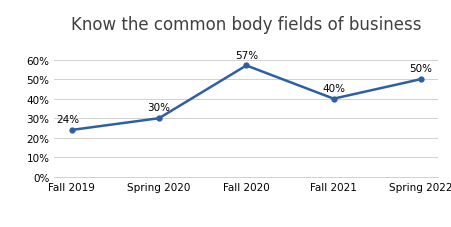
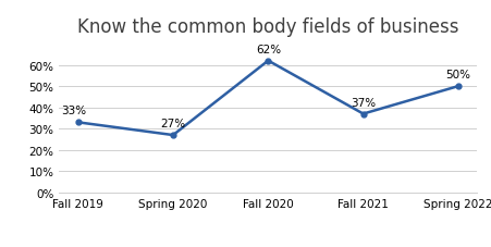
Fall 2019: 24% -> 33%
Spring 2020: 30% -> 27%
Fall 2020: 57% -> 62%
Fall 2021: 40% -> 37%
